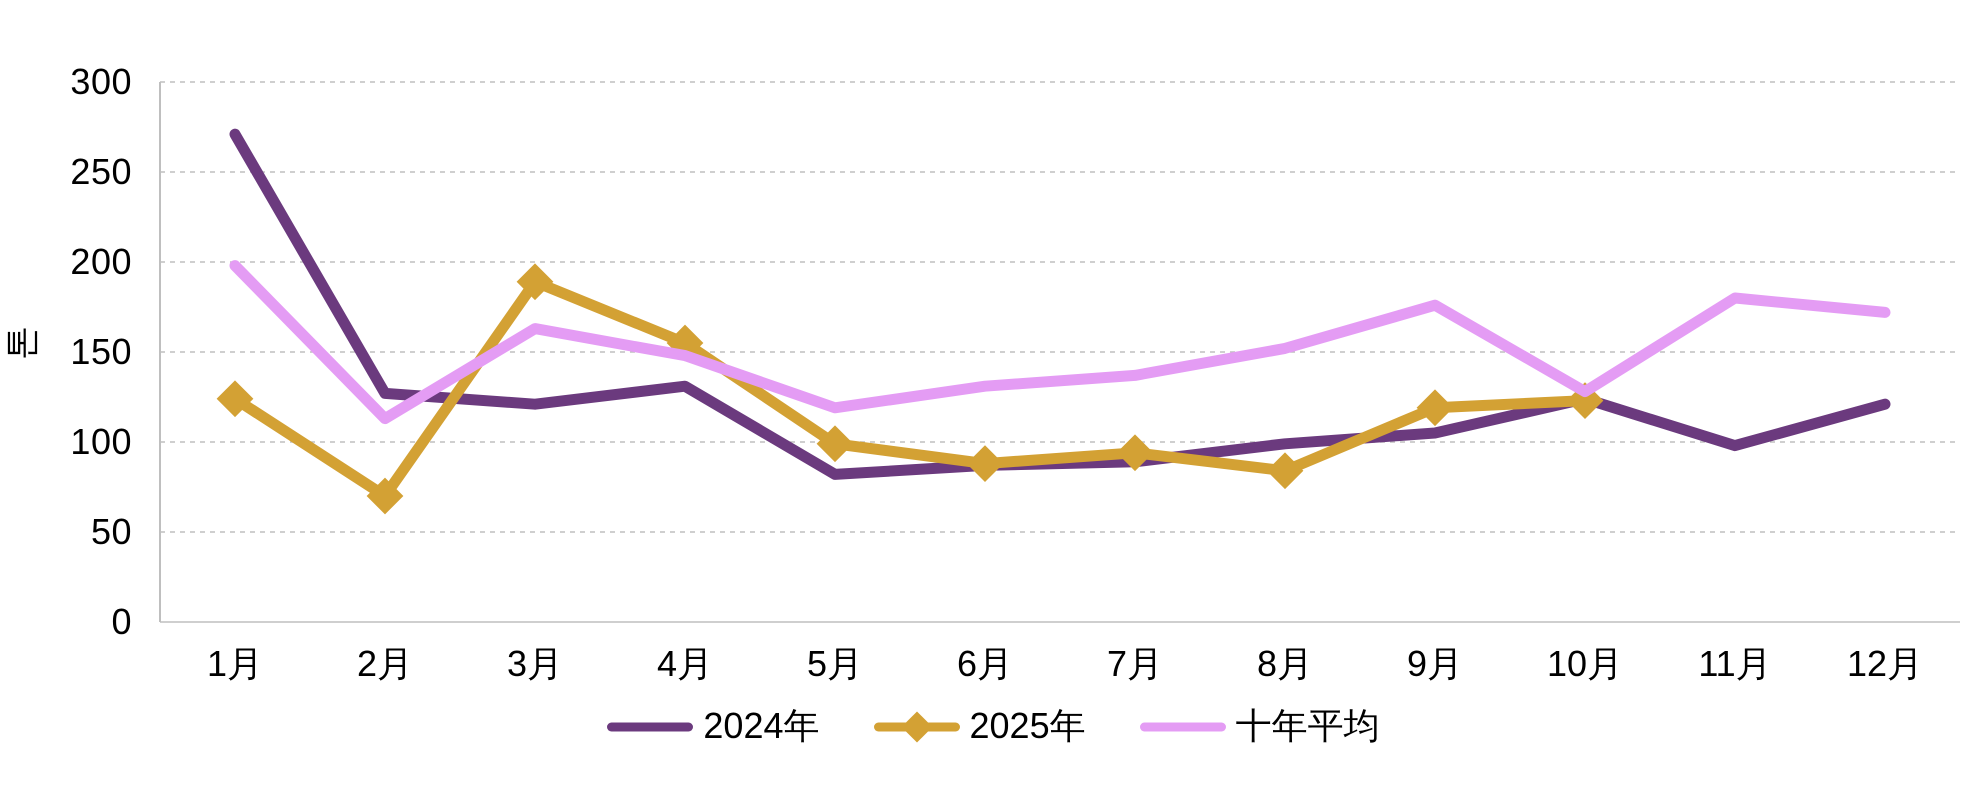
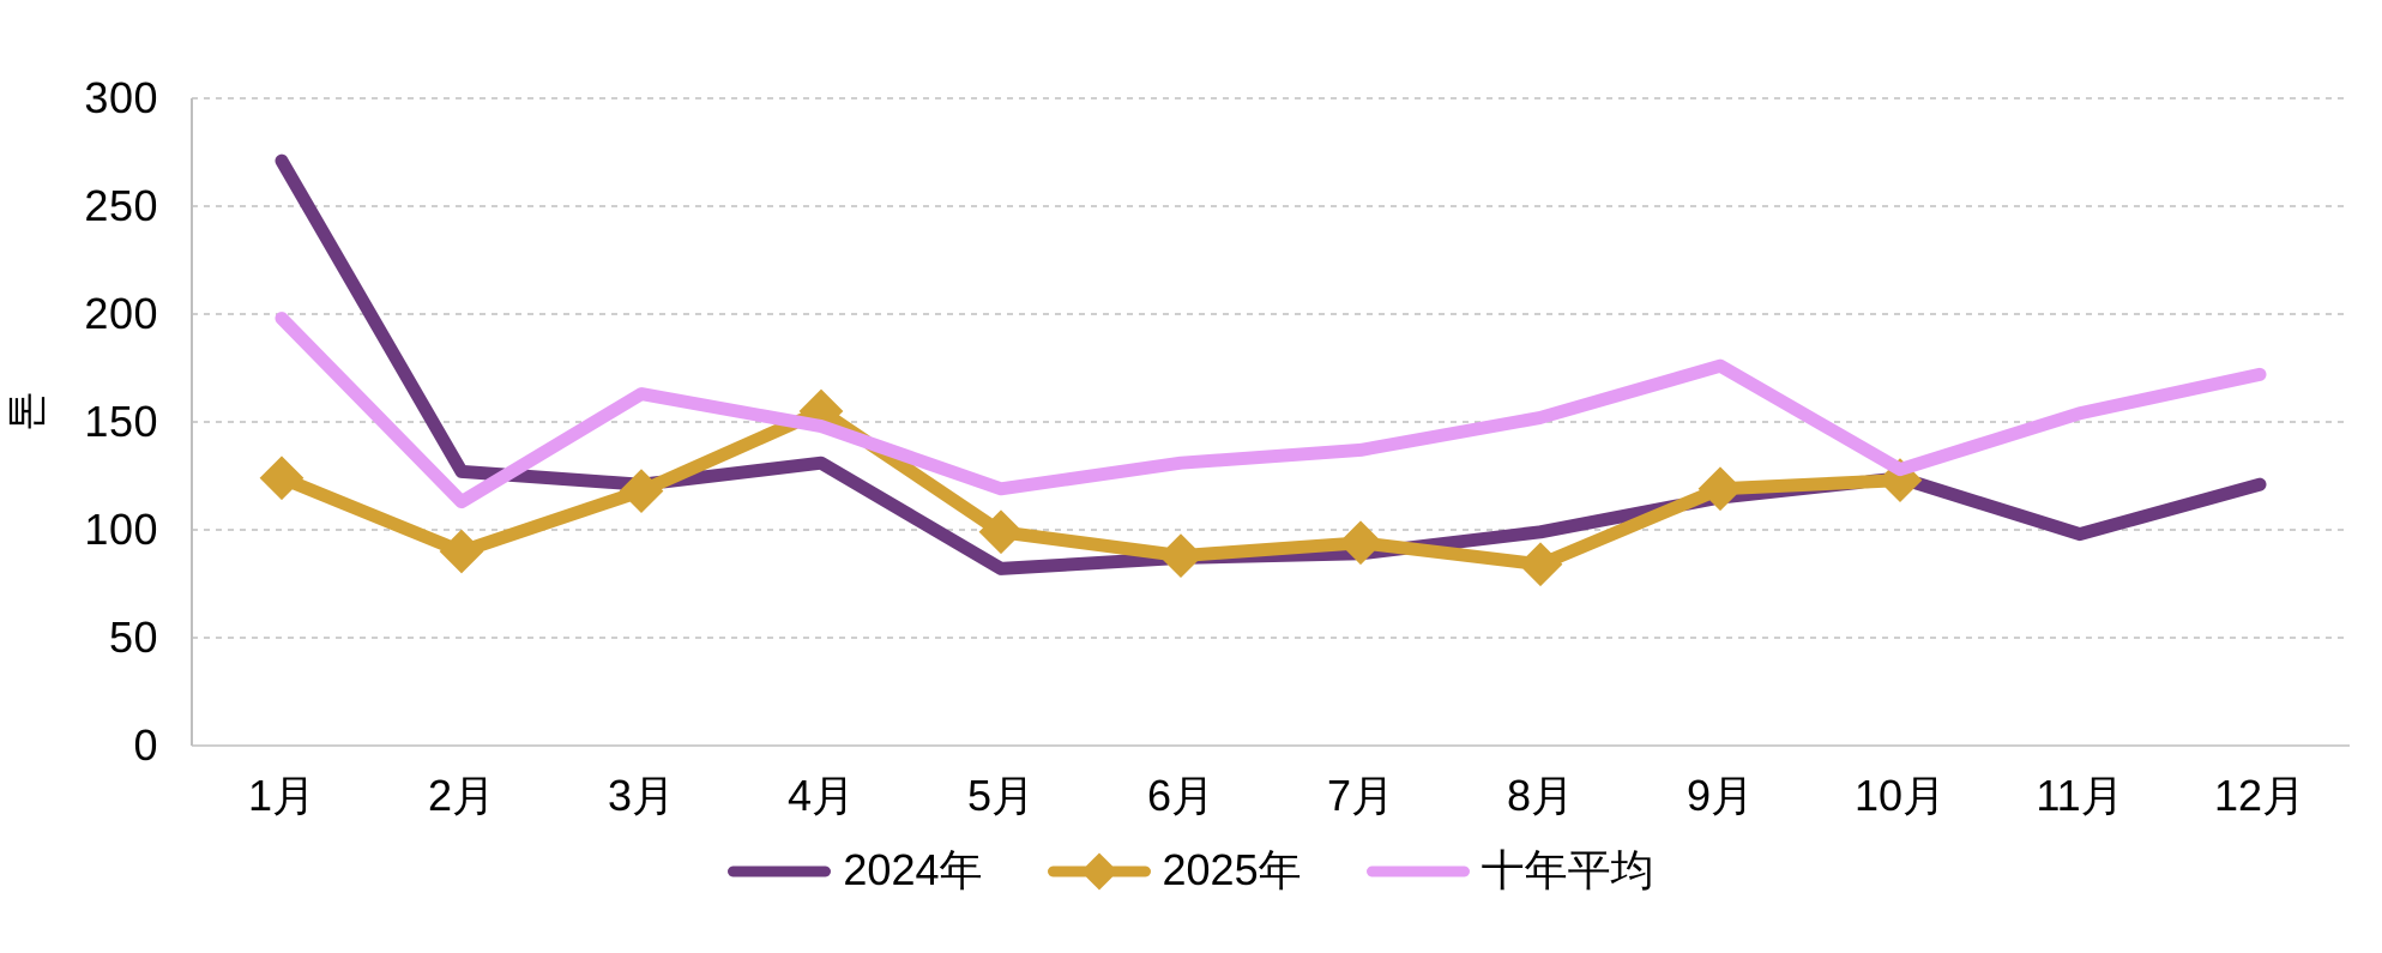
2025年/2月: 70 -> 90
2025年/3月: 189 -> 118
2024年/9月: 105 -> 115
十年平均/11月: 180 -> 154
